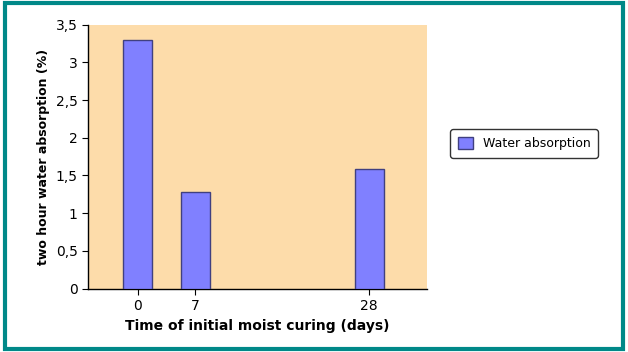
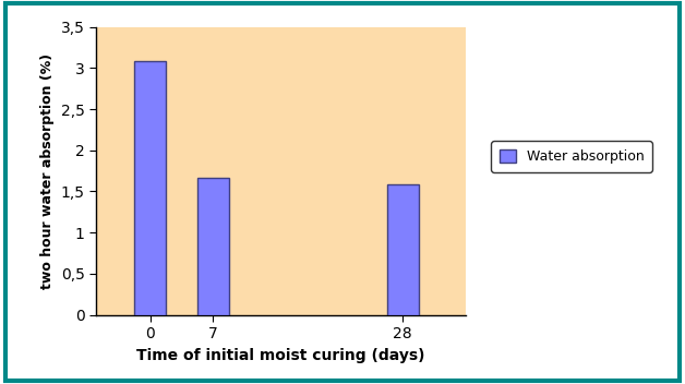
0: 3,30 -> 3,08
7: 1,28 -> 1,67
